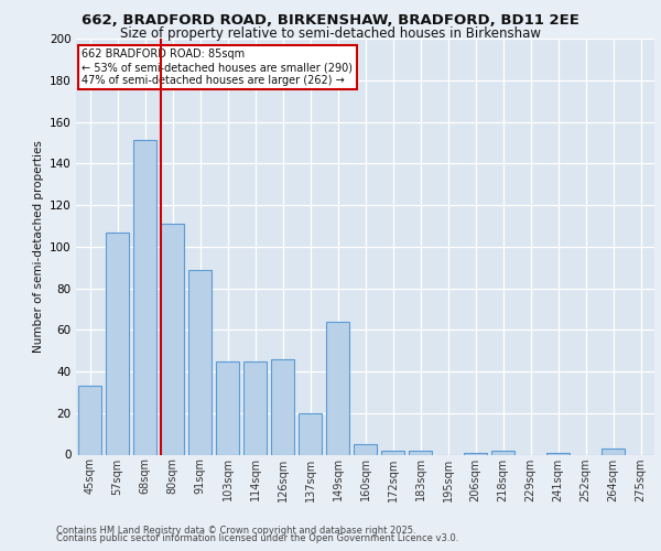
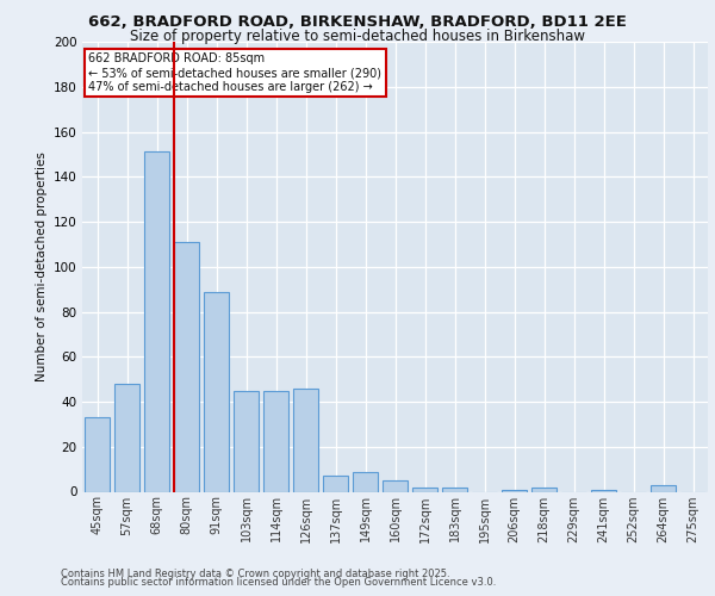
57sqm: 107 -> 48
137sqm: 20 -> 7
149sqm: 64 -> 9
